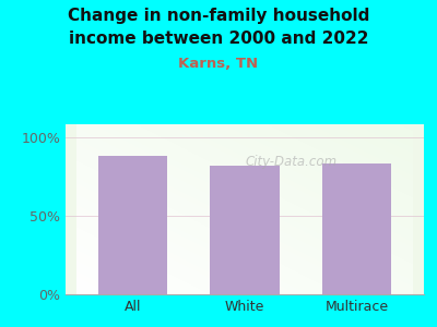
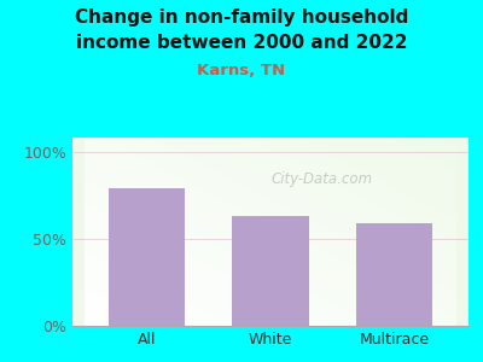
All: 88% -> 79%
White: 82% -> 63%
Multirace: 83% -> 59%
